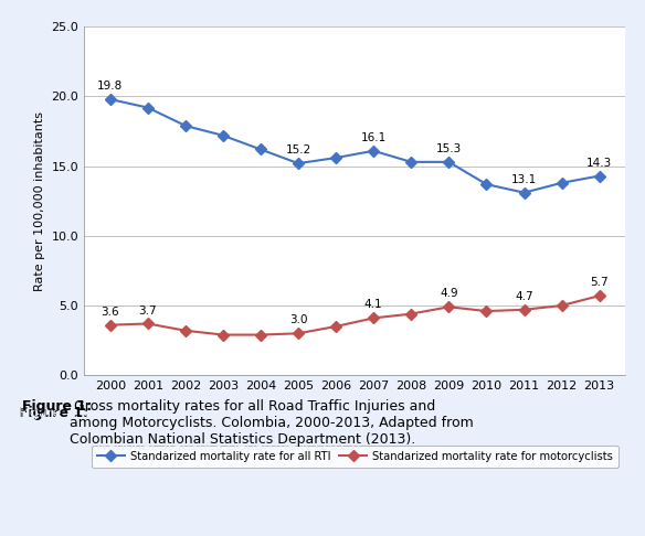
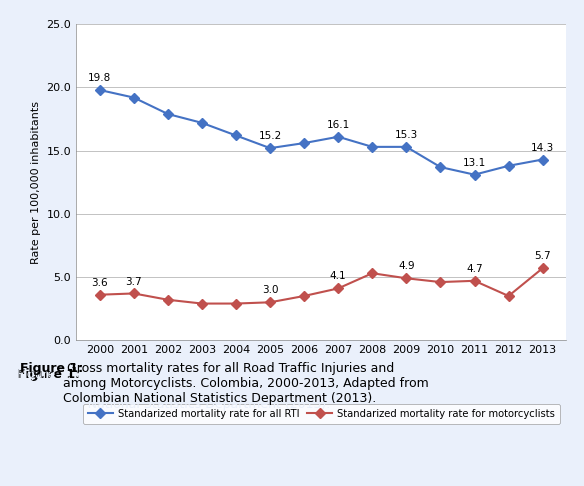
Standarized mortality rate for motorcyclists/2008: 4.4 -> 5.3
Standarized mortality rate for motorcyclists/2012: 5.0 -> 3.5
